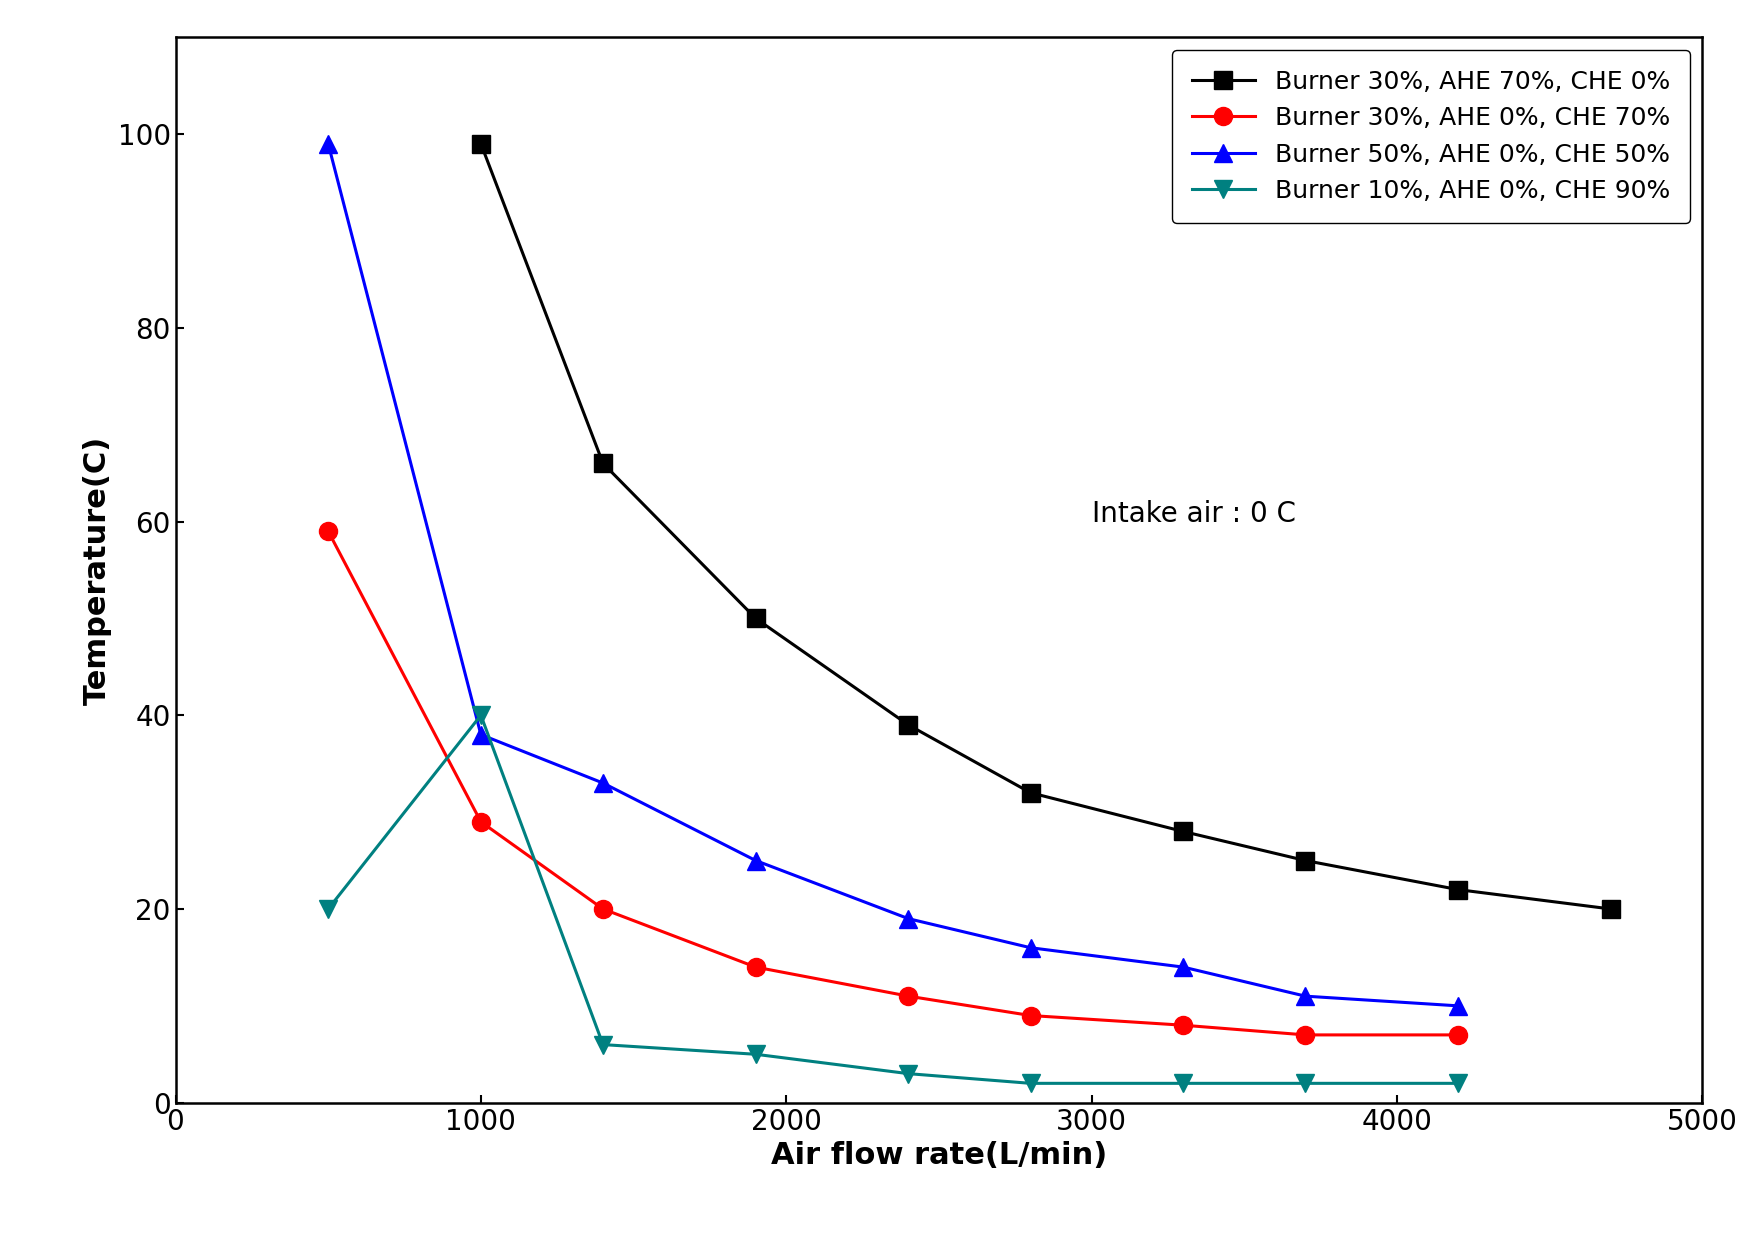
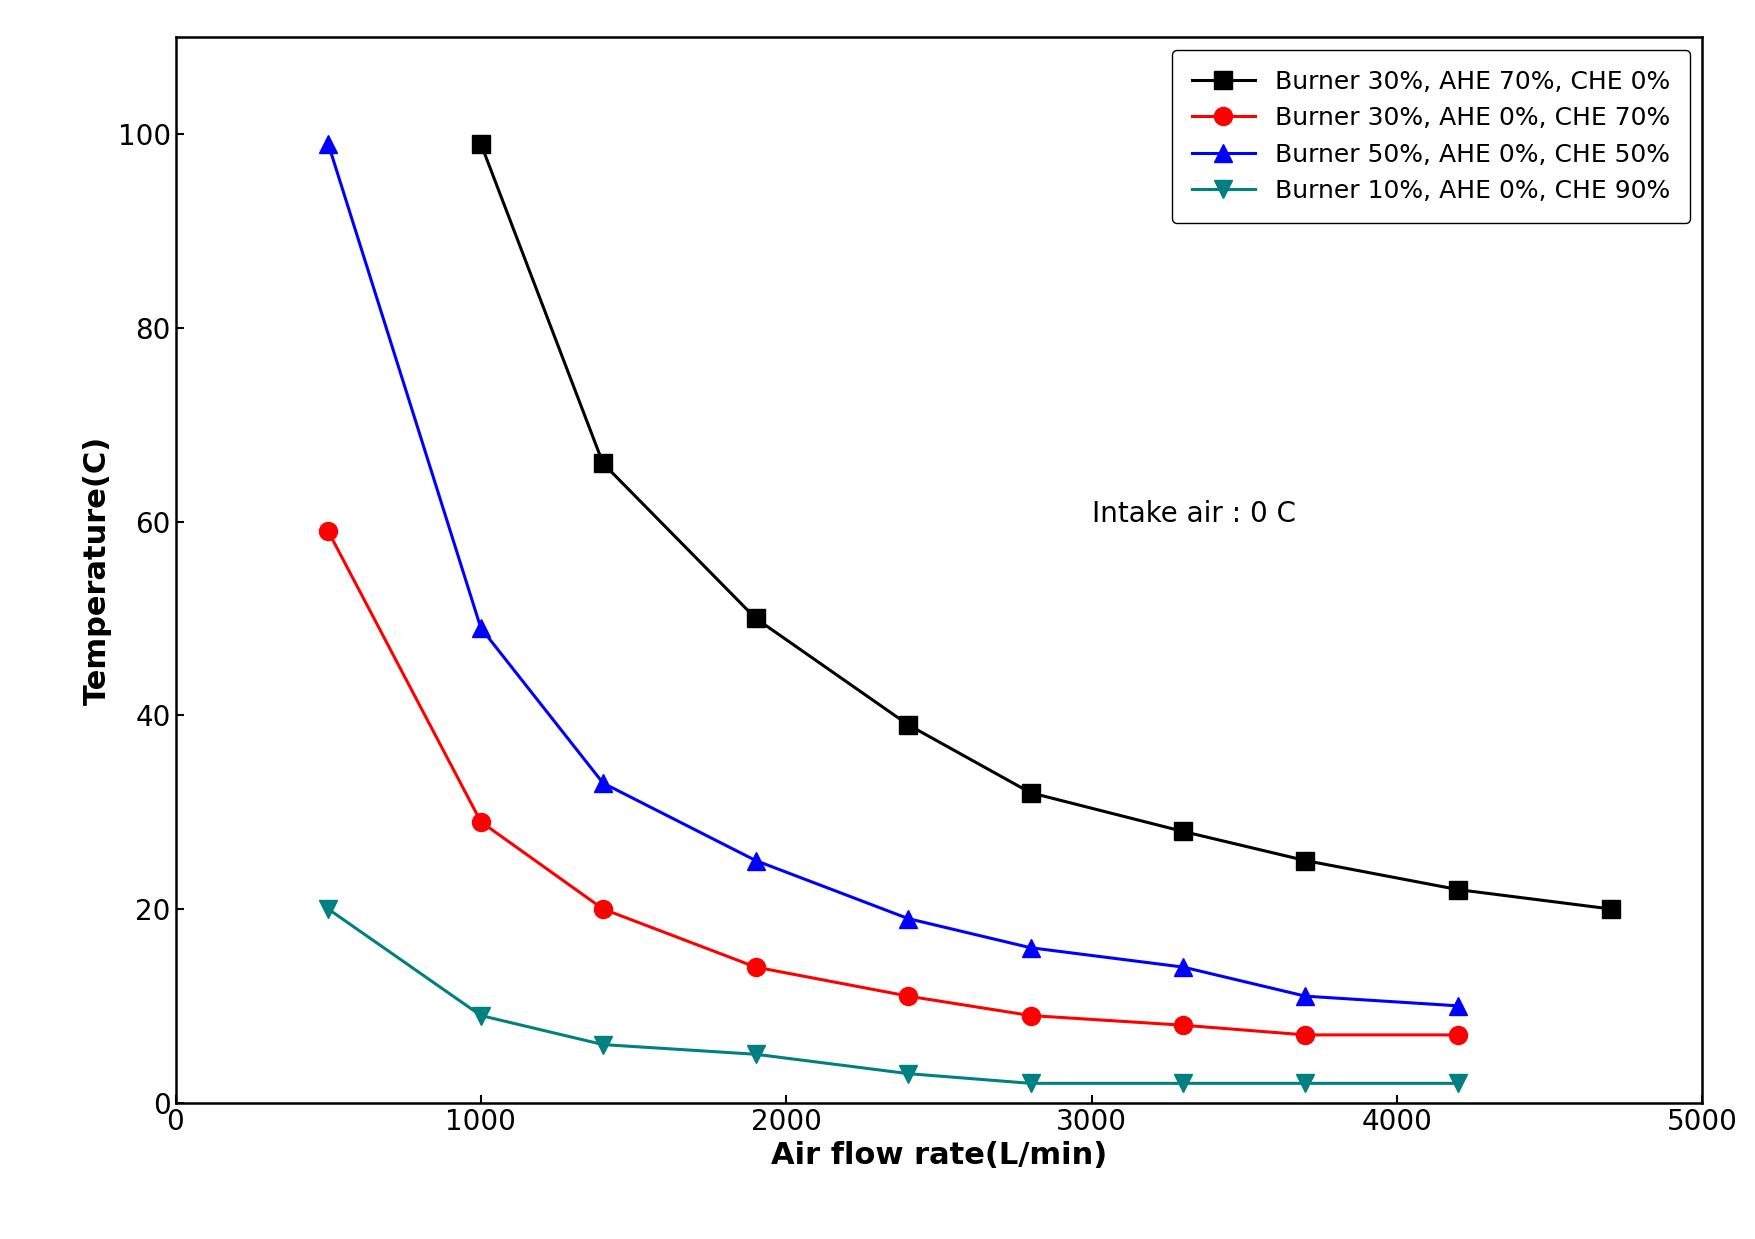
Burner 50%, AHE 0%, CHE 50%/1000: 38 -> 49
Burner 10%, AHE 0%, CHE 90%/1000: 40 -> 9
